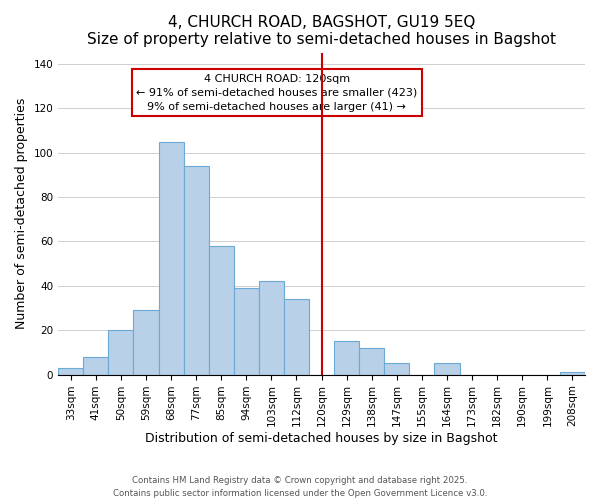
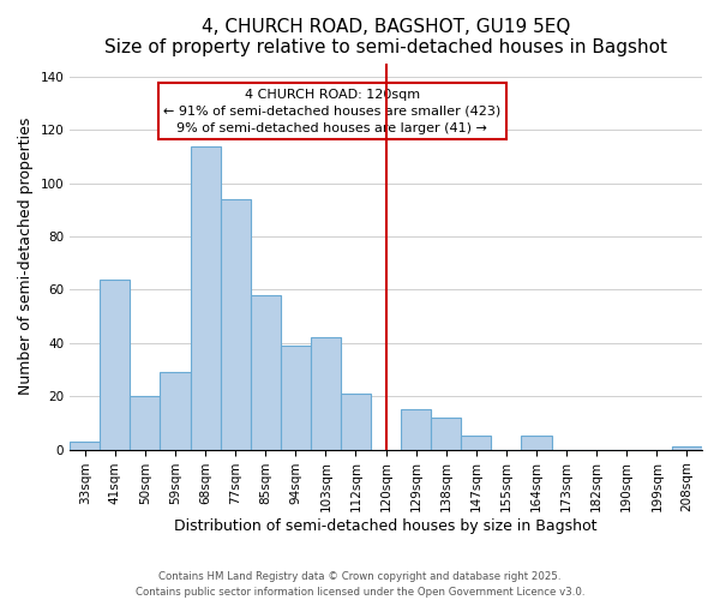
41sqm: 8 -> 64
68sqm: 105 -> 114
112sqm: 34 -> 21
